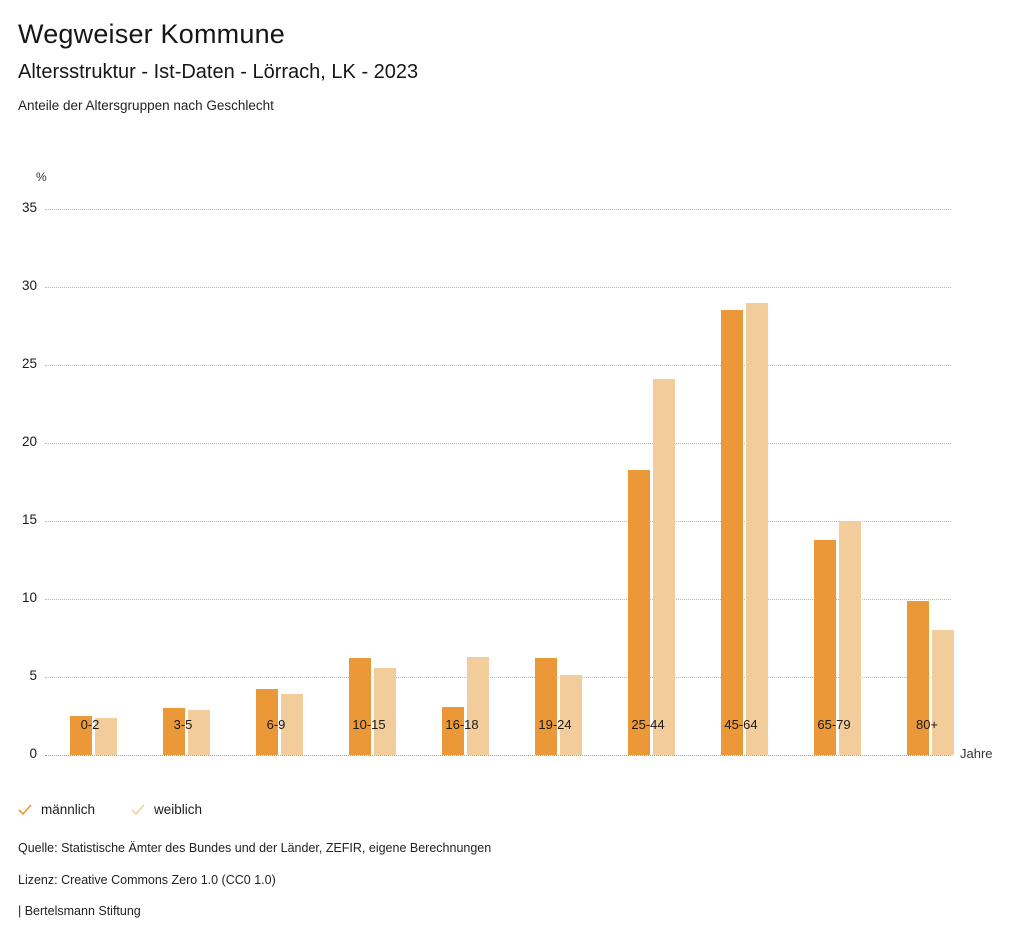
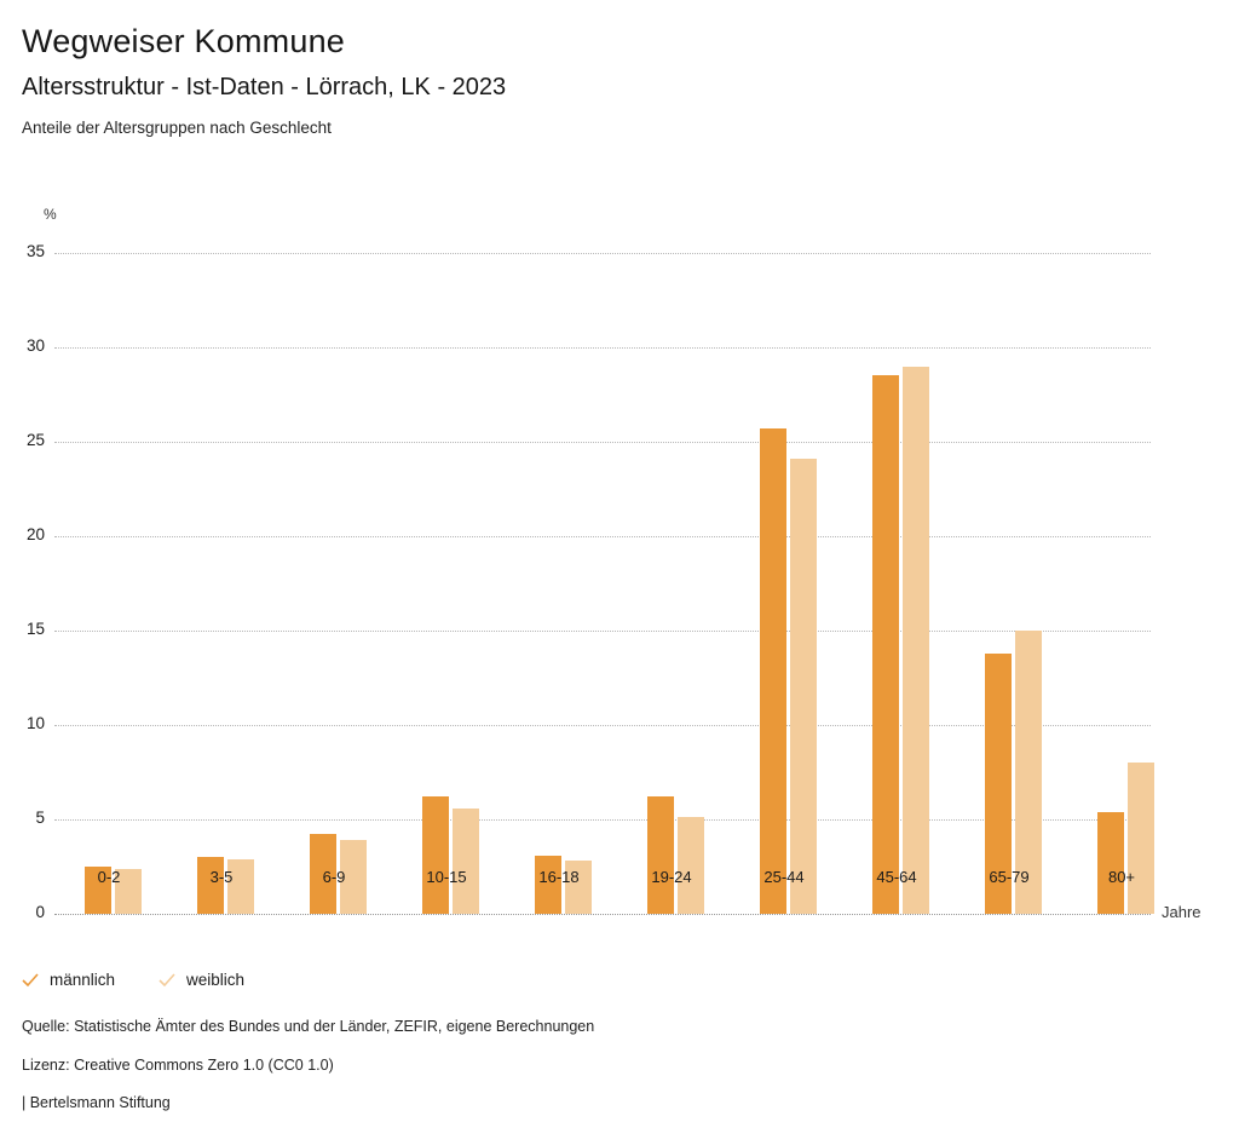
weiblich/16-18: 6.3 -> 2.8
männlich/25-44: 18.3 -> 25.7
männlich/80+: 9.9 -> 5.4
